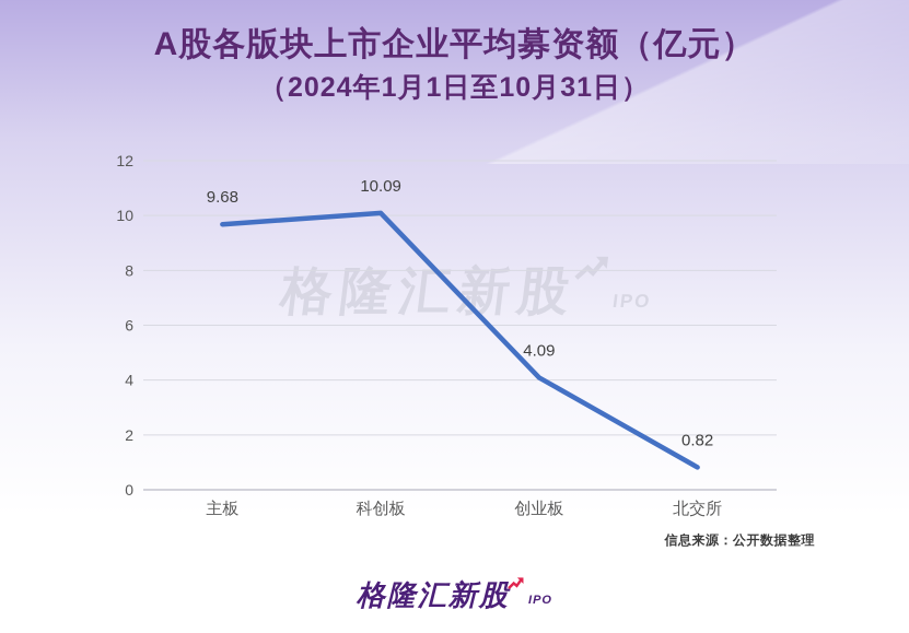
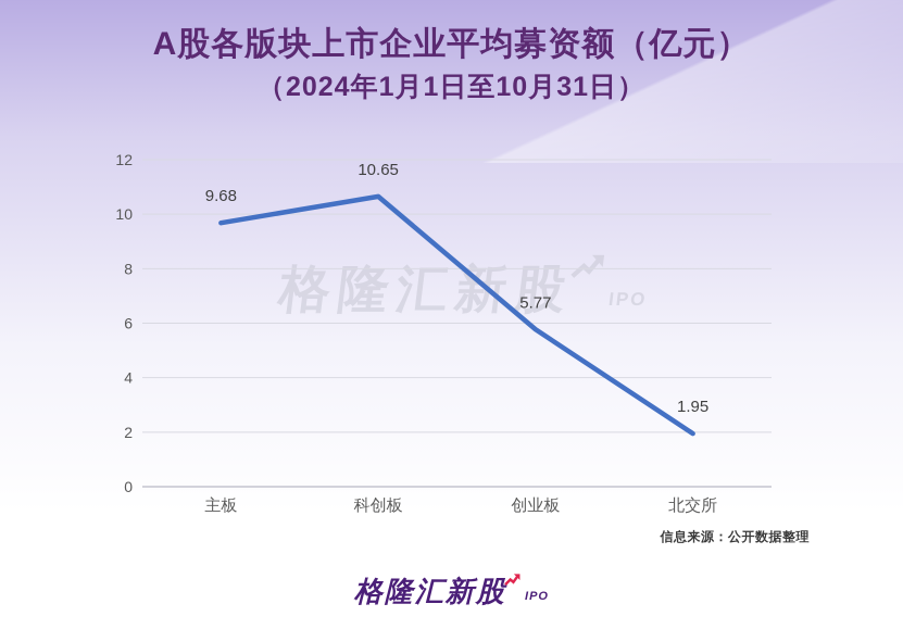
科创板: 10.09 -> 10.65
创业板: 4.09 -> 5.77
北交所: 0.82 -> 1.95
